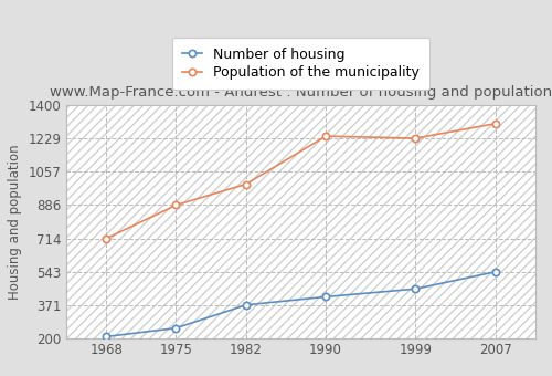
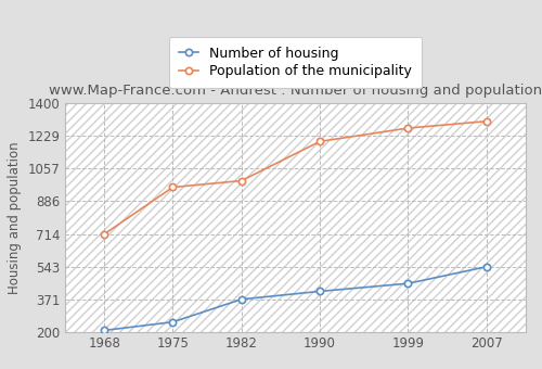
Population of the municipality/1975: 890 -> 960
Population of the municipality/1990: 1240 -> 1200
Population of the municipality/1999: 1230 -> 1270
